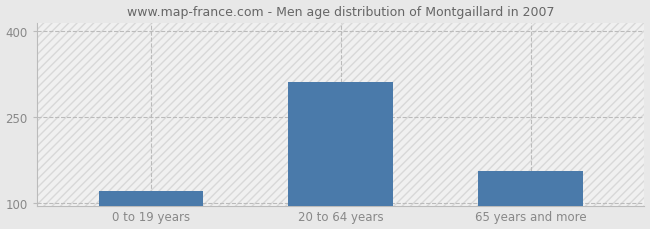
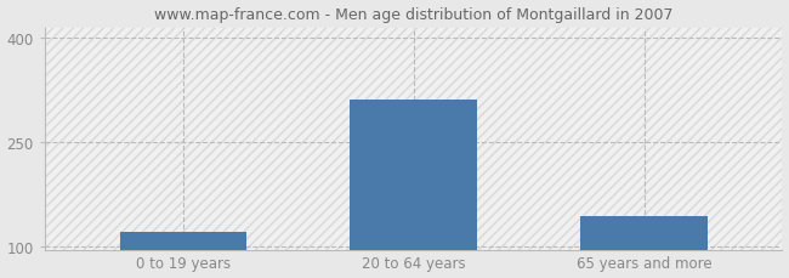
65 years and more: 156 -> 144
